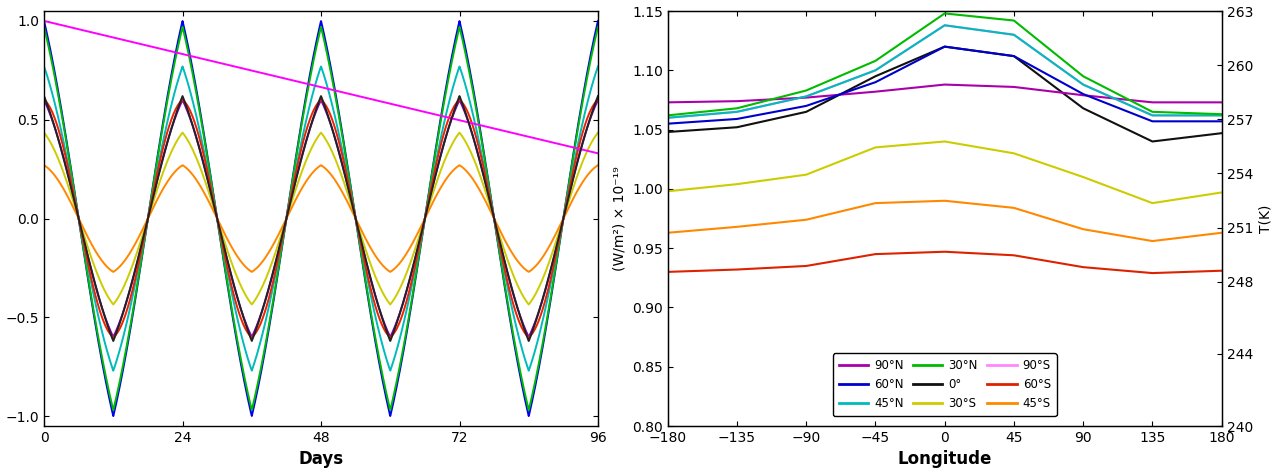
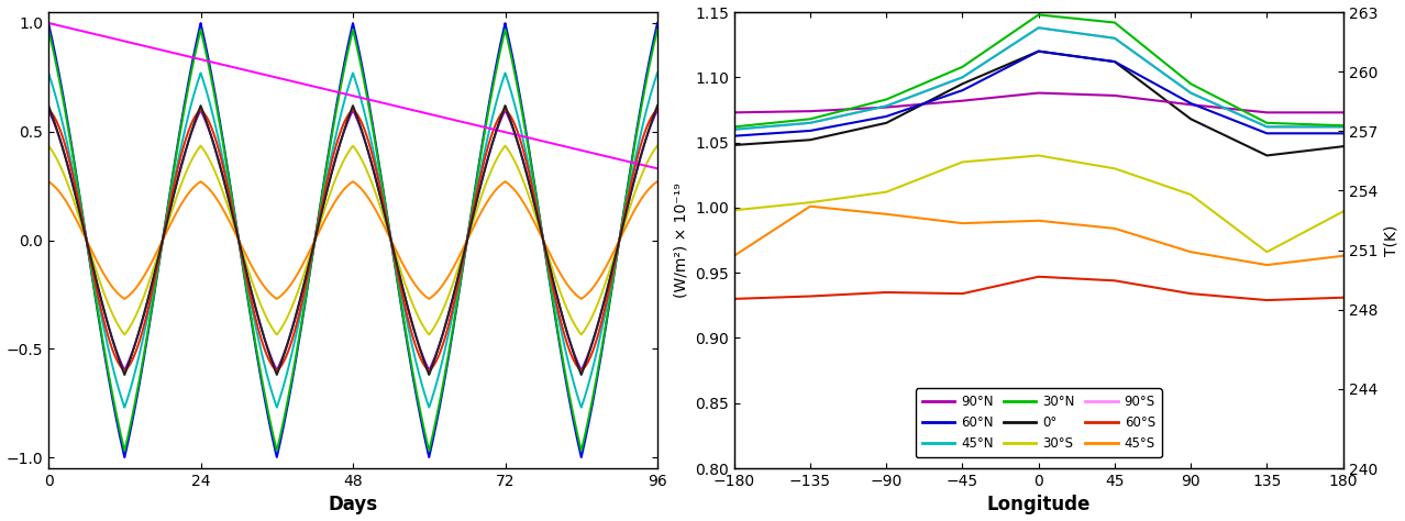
45°S/−135: 0.968 -> 1.001
45°S/−90: 0.974 -> 0.995
60°S/−45: 0.945 -> 0.934
30°S/135: 0.988 -> 0.966
